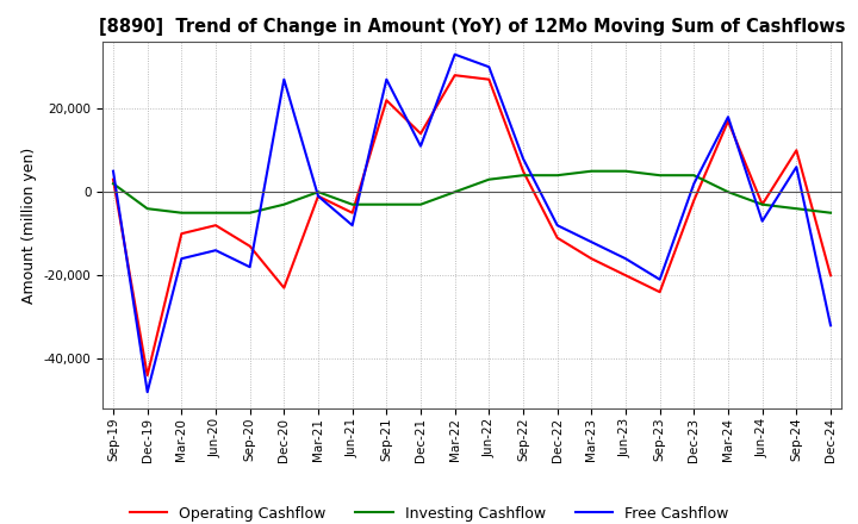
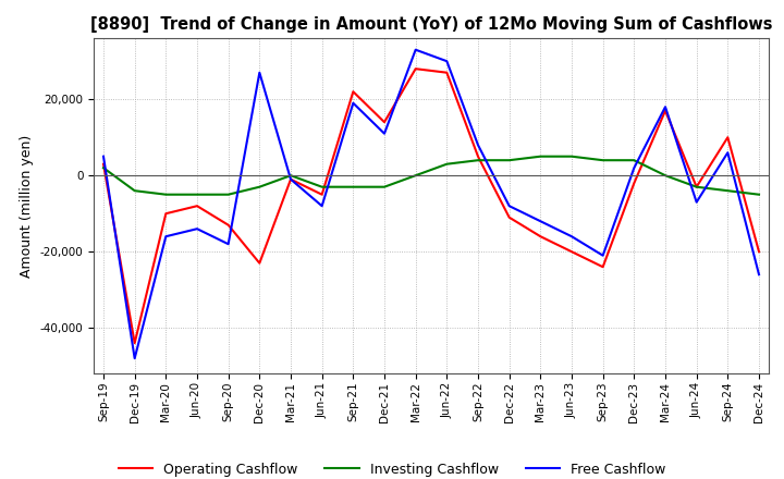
Free Cashflow/Sep-21: 27,000 -> 19,000
Free Cashflow/Dec-24: -32,000 -> -26,000
